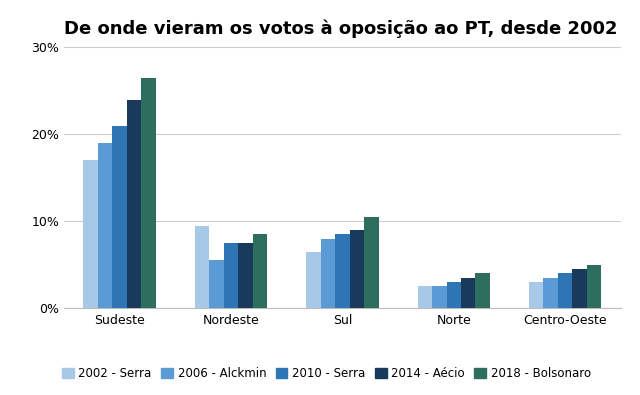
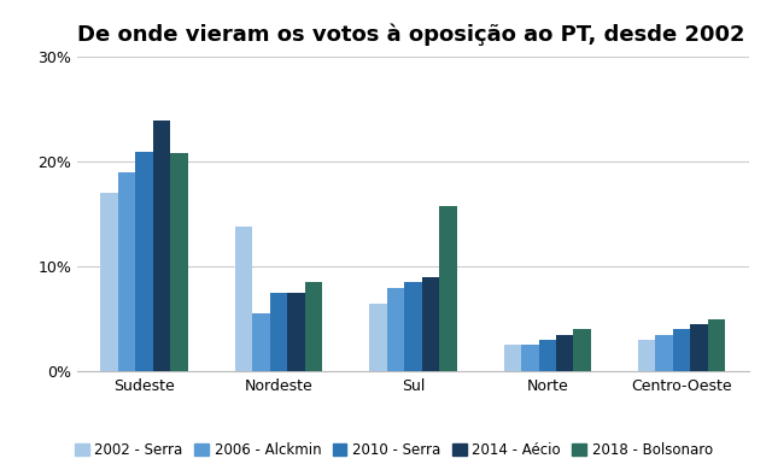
2018 - Bolsonaro/Sudeste: 26.5% -> 20.8%
2002 - Serra/Nordeste: 9.5% -> 13.8%
2018 - Bolsonaro/Sul: 10.5% -> 15.8%
